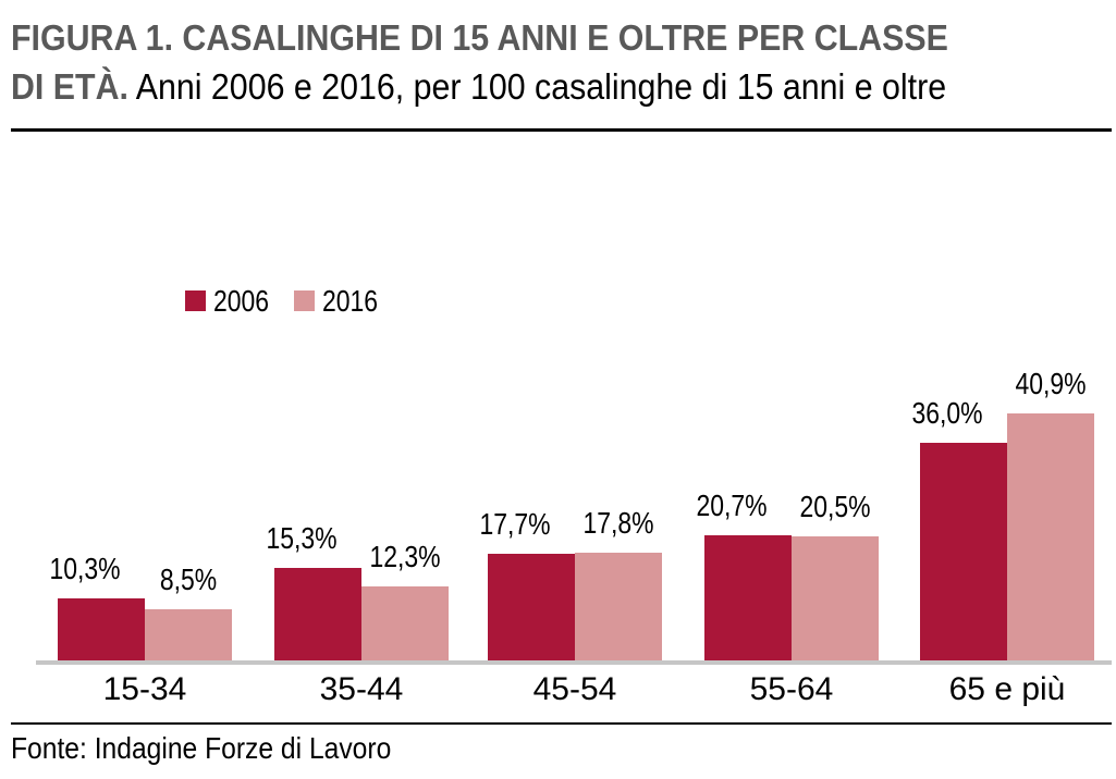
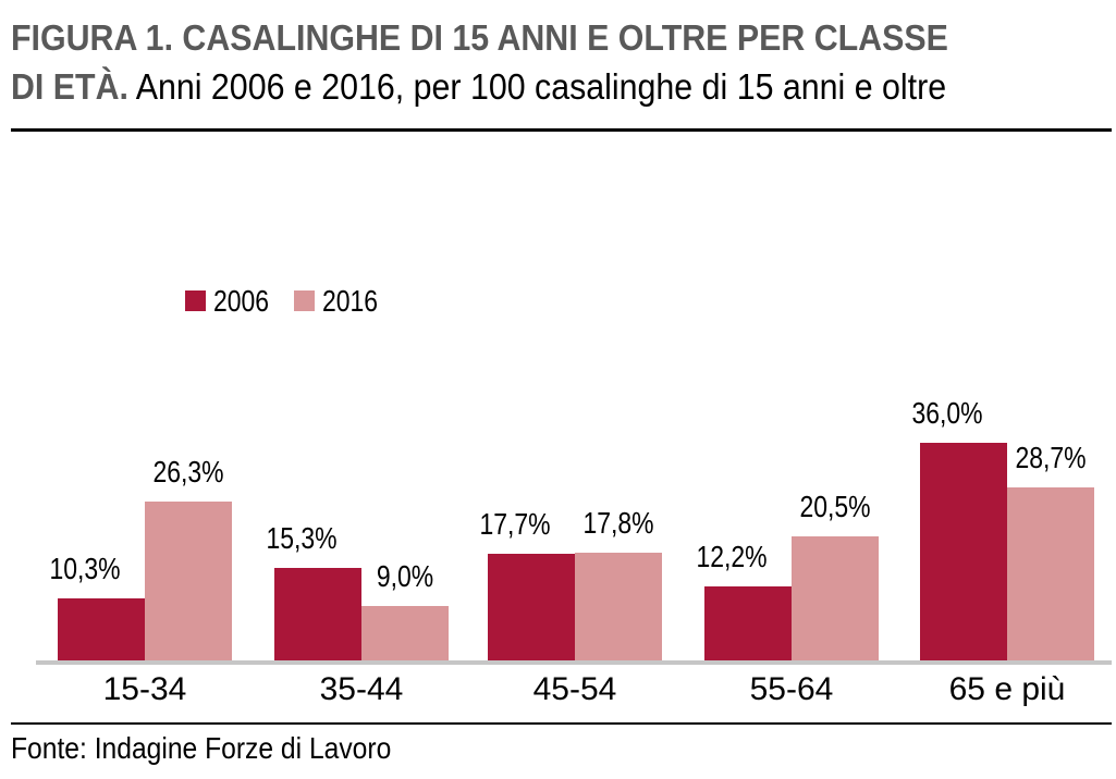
2016/15-34: 8,5% -> 26,3%
2016/35-44: 12,3% -> 9,0%
2006/55-64: 20,7% -> 12,2%
2016/65 e più: 40,9% -> 28,7%
